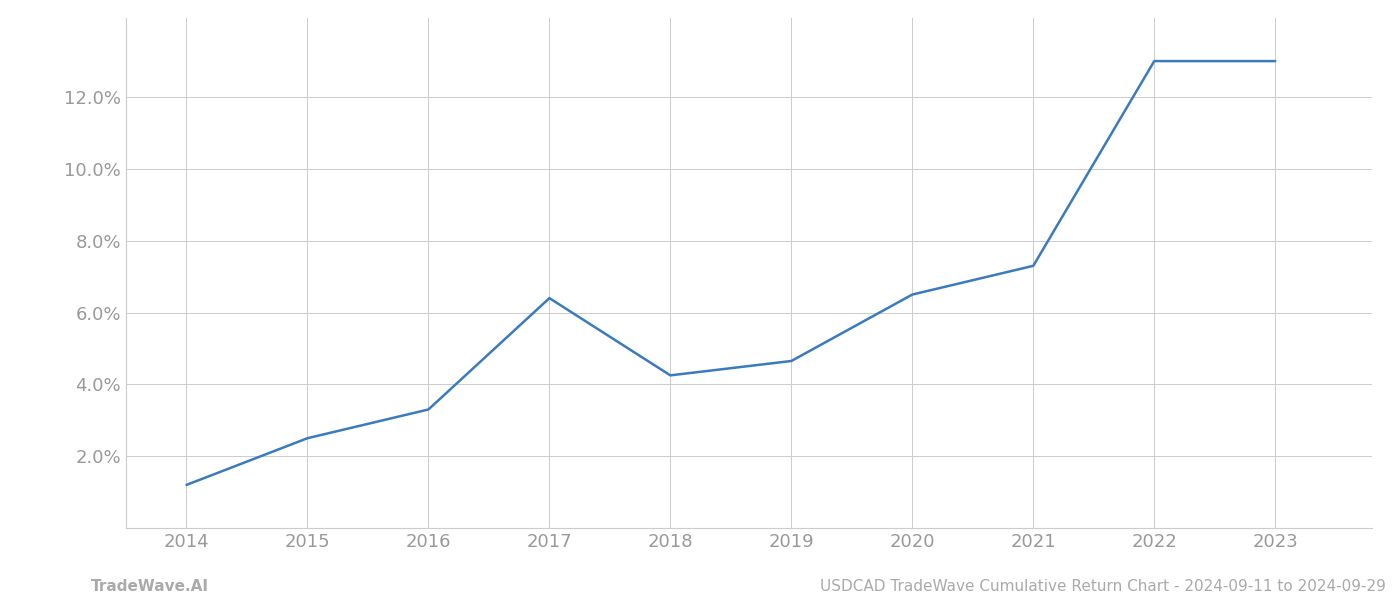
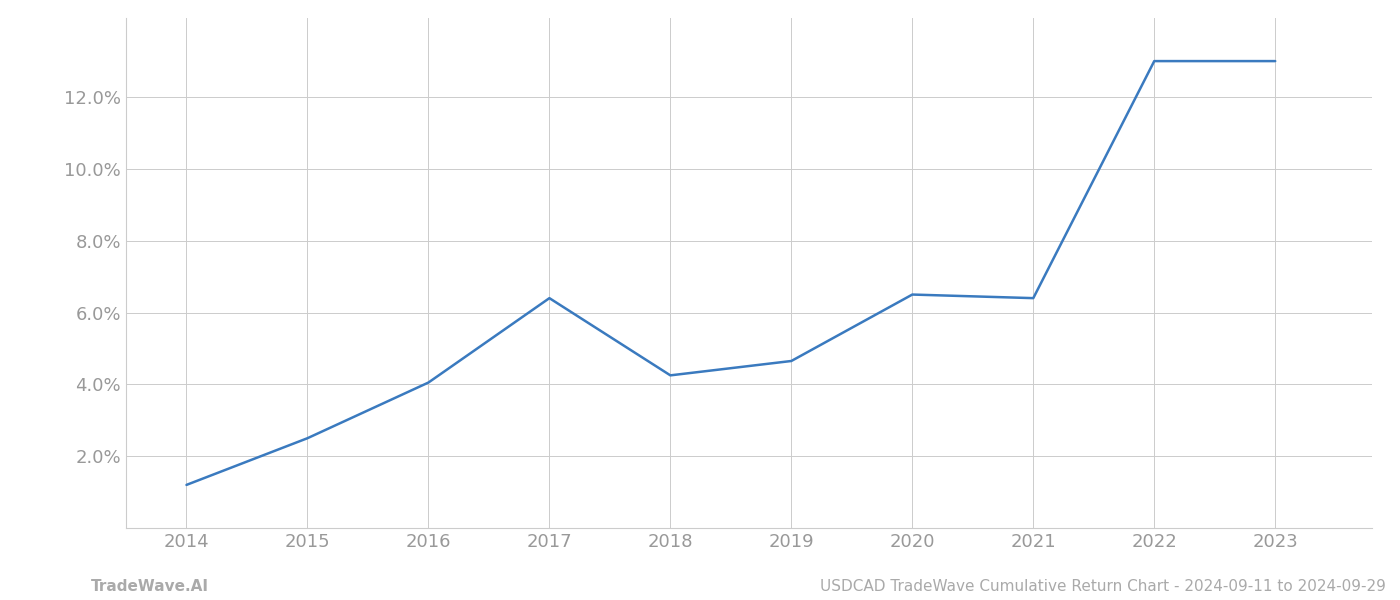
2016: 3.30% -> 4.05%
2021: 7.30% -> 6.40%
